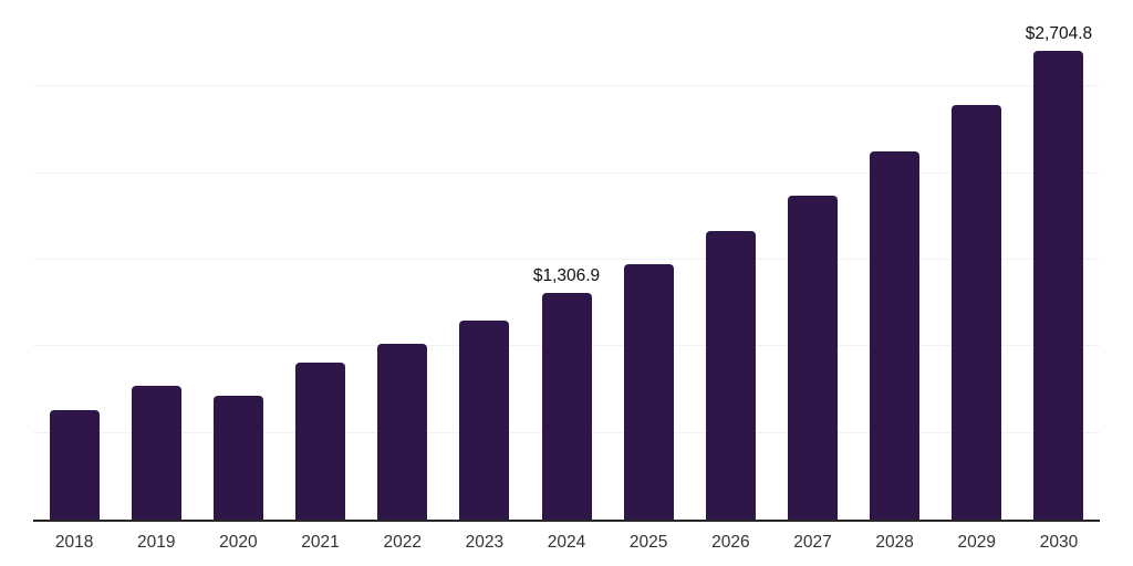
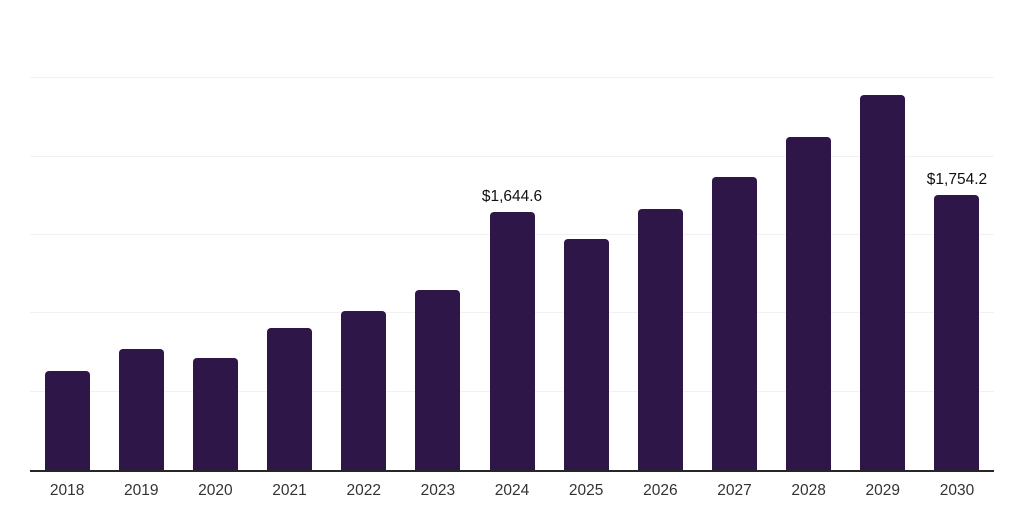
2024: $1,306.9 -> $1,644.6
2030: $2,704.8 -> $1,754.2
